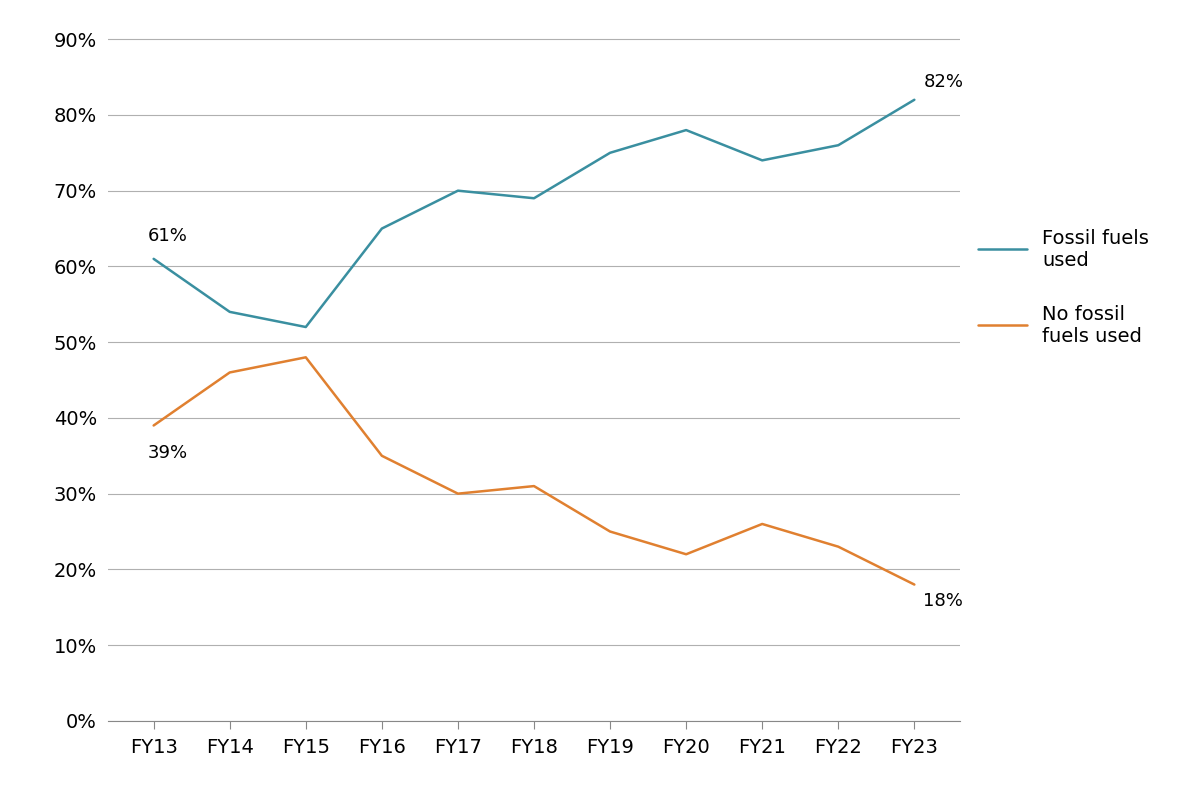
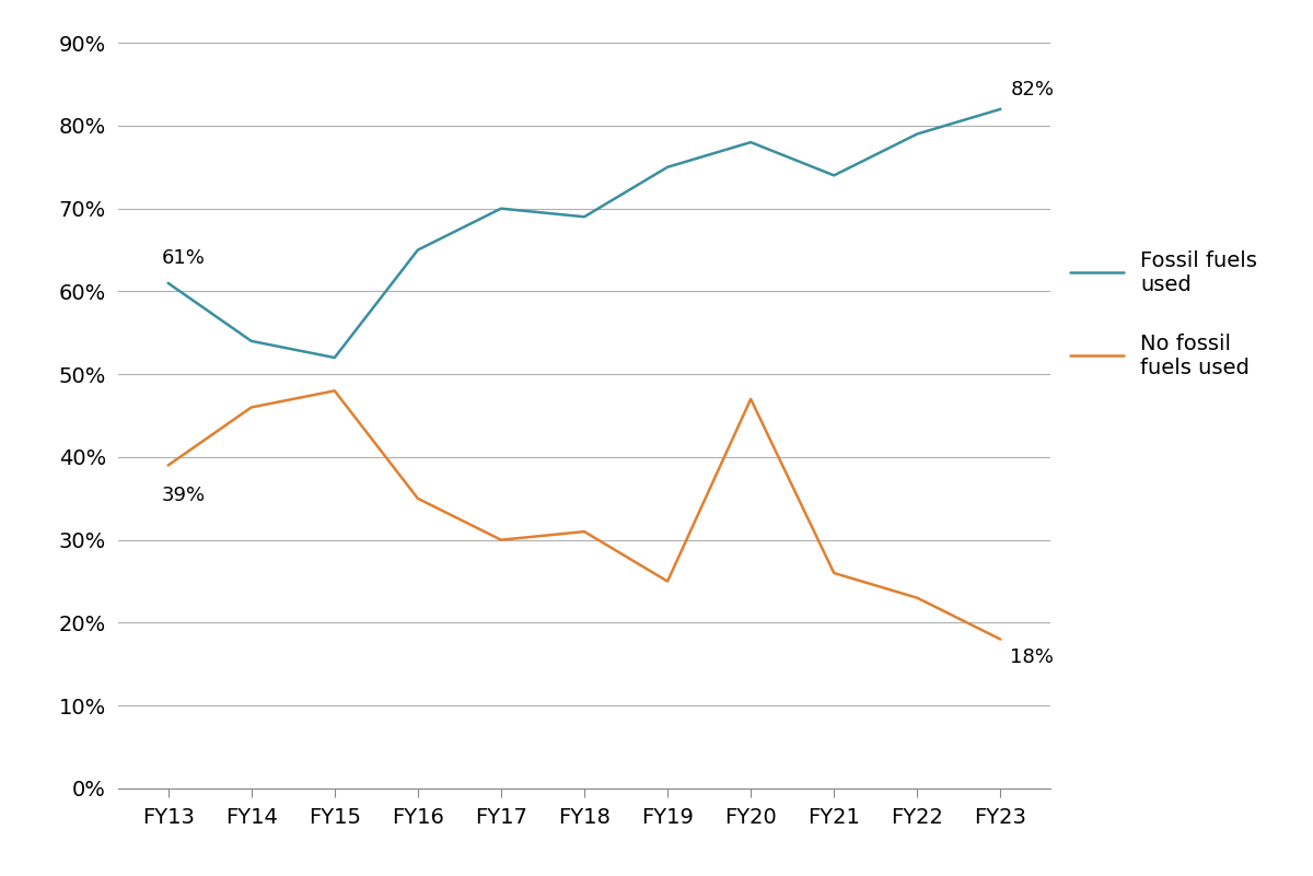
No fossil fuels used/FY20: 22% -> 47%
Fossil fuels used/FY22: 76% -> 79%
